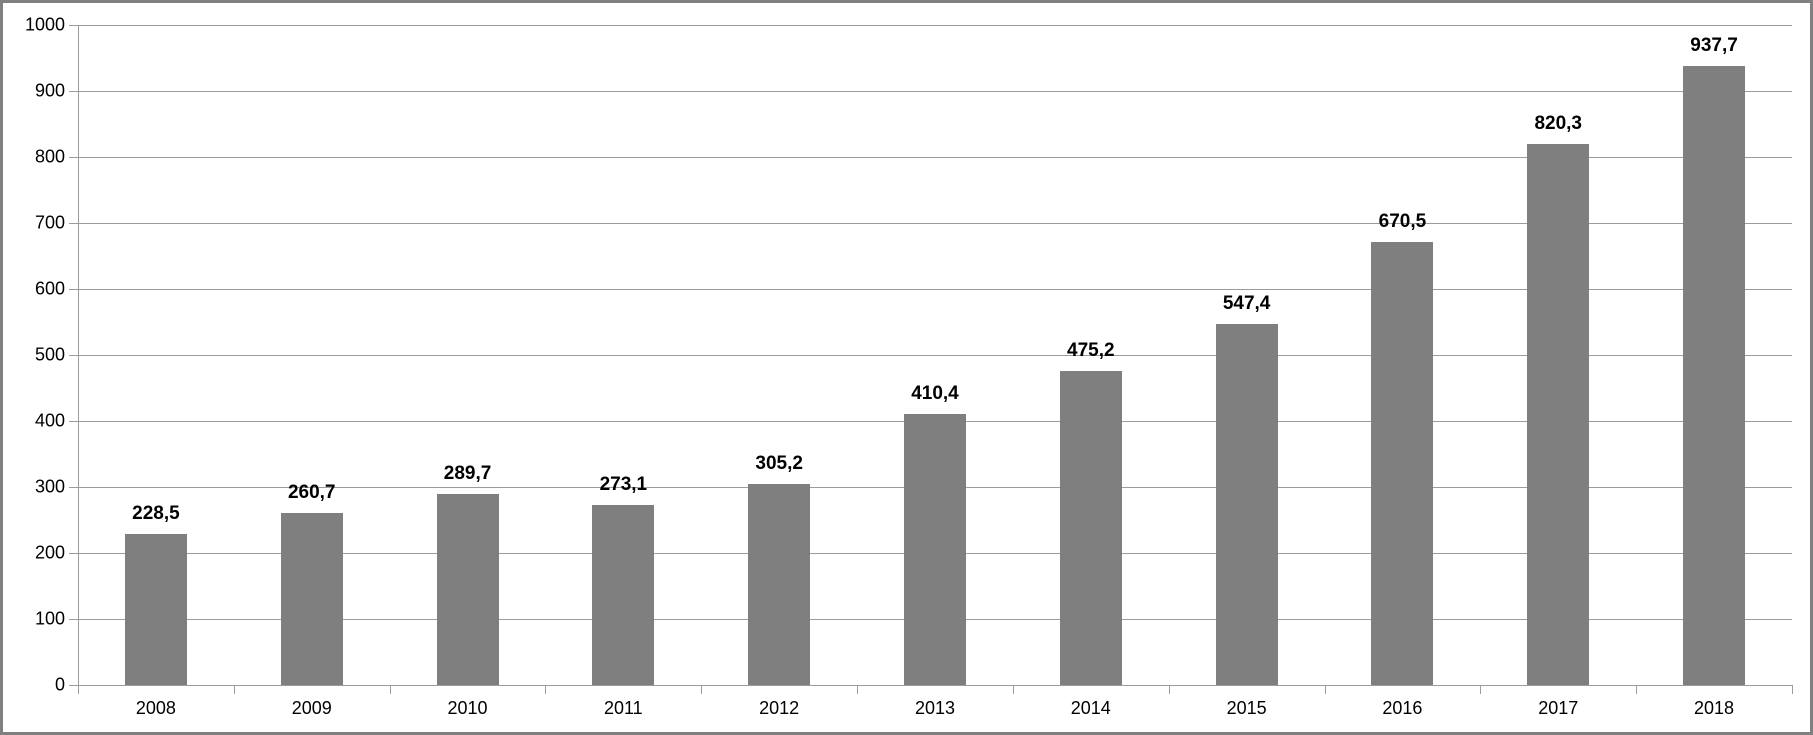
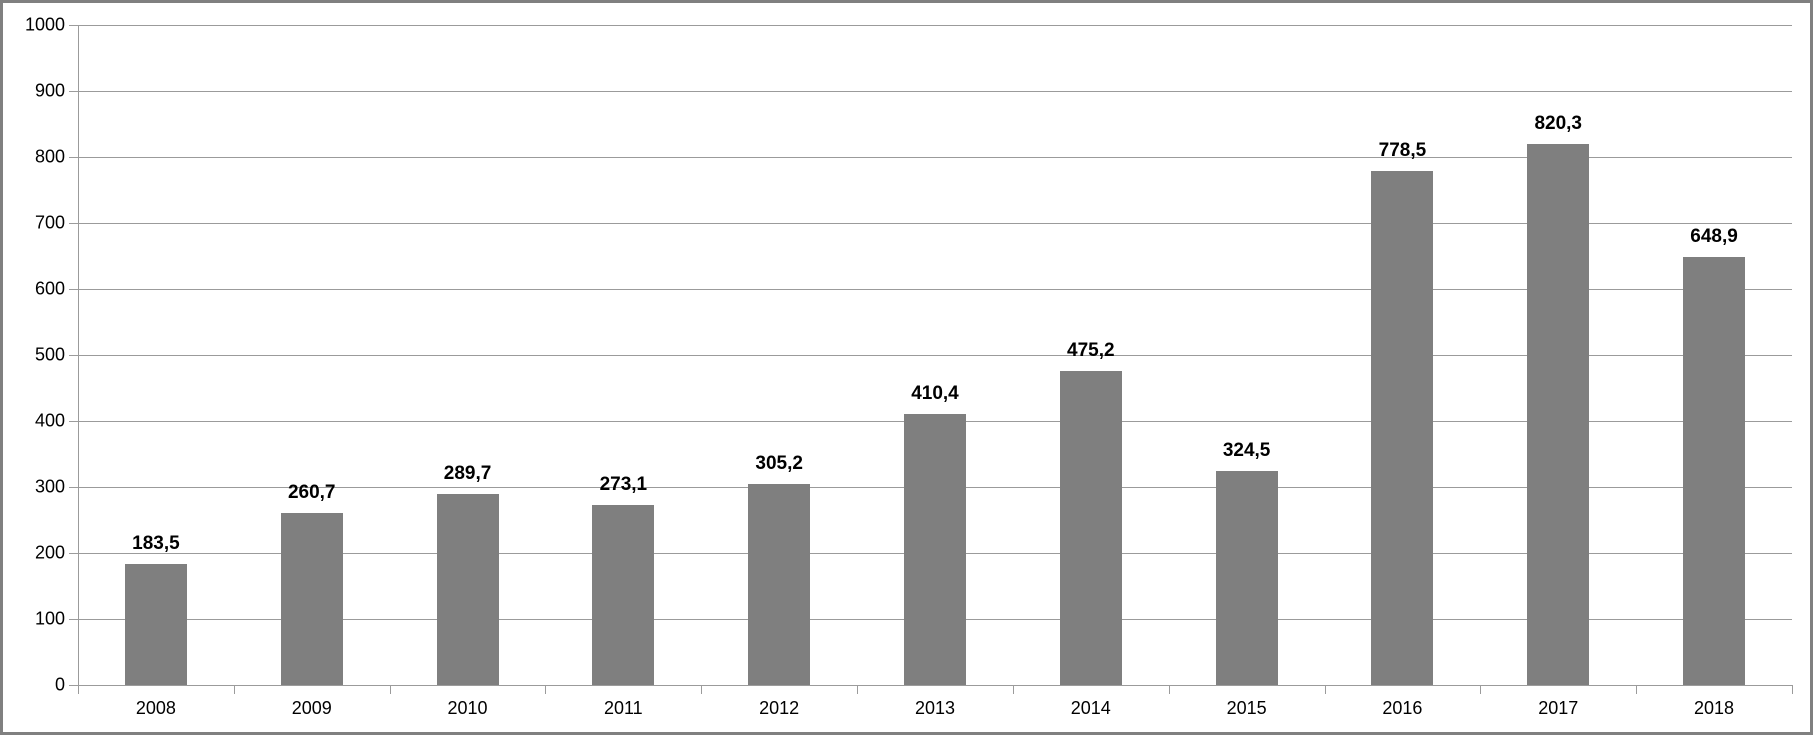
2008: 228,5 -> 183,5
2015: 547,4 -> 324,5
2016: 670,5 -> 778,5
2018: 937,7 -> 648,9
